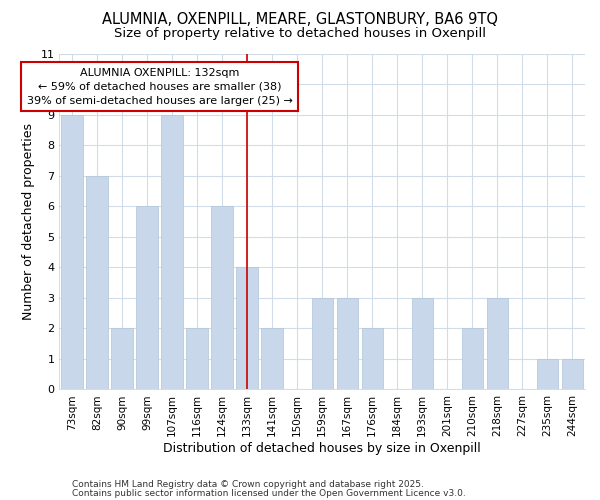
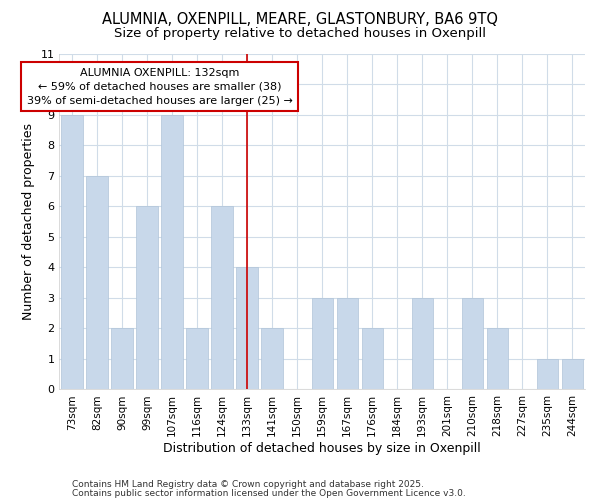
210sqm: 2 -> 3
218sqm: 3 -> 2
